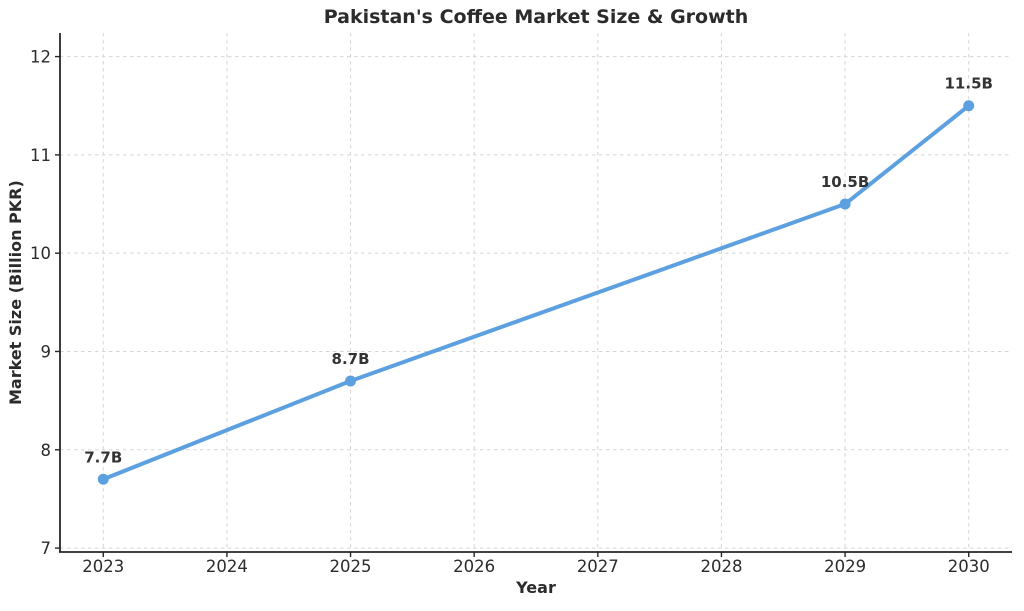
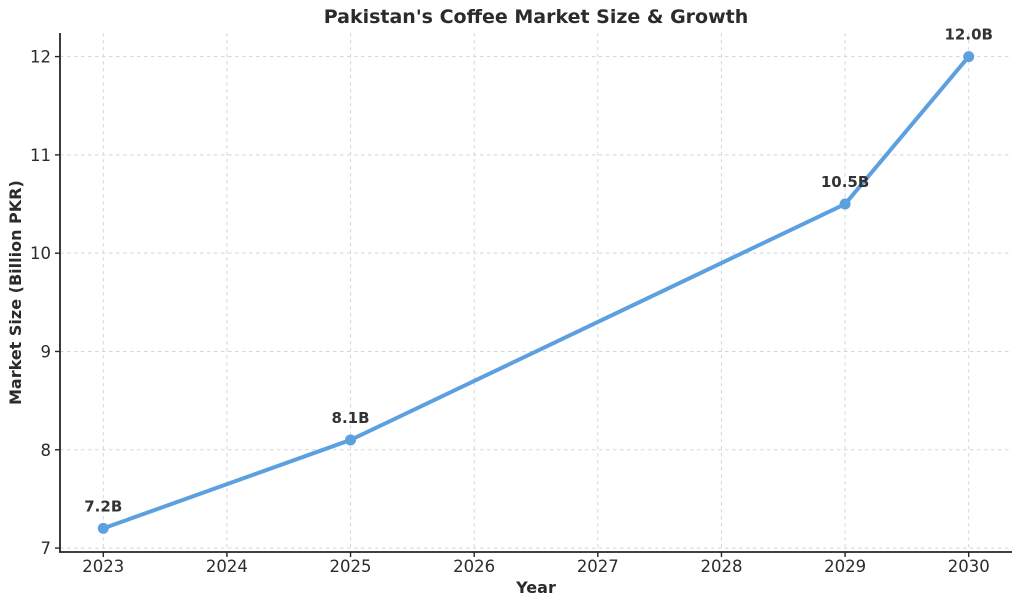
2023: 7.7B -> 7.2B
2025: 8.7B -> 8.1B
2030: 11.5B -> 12.0B
